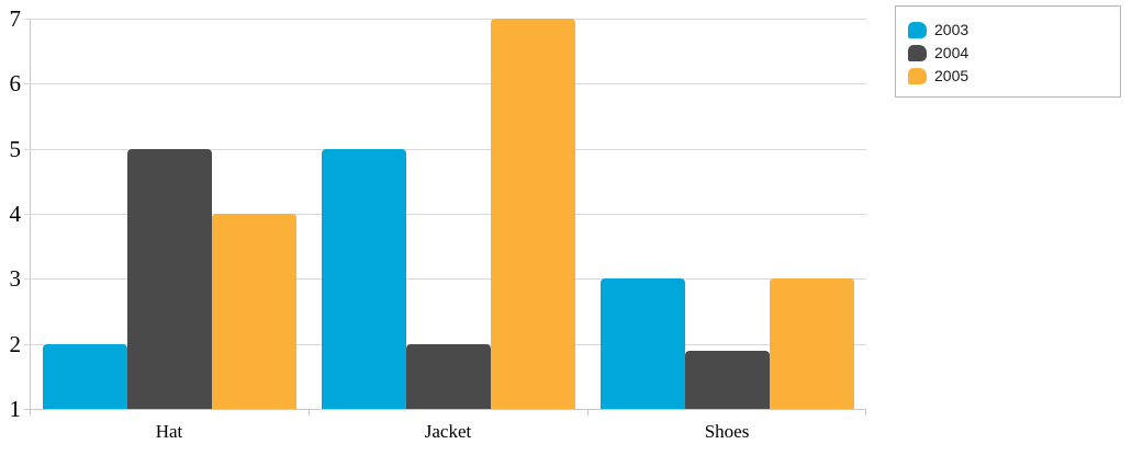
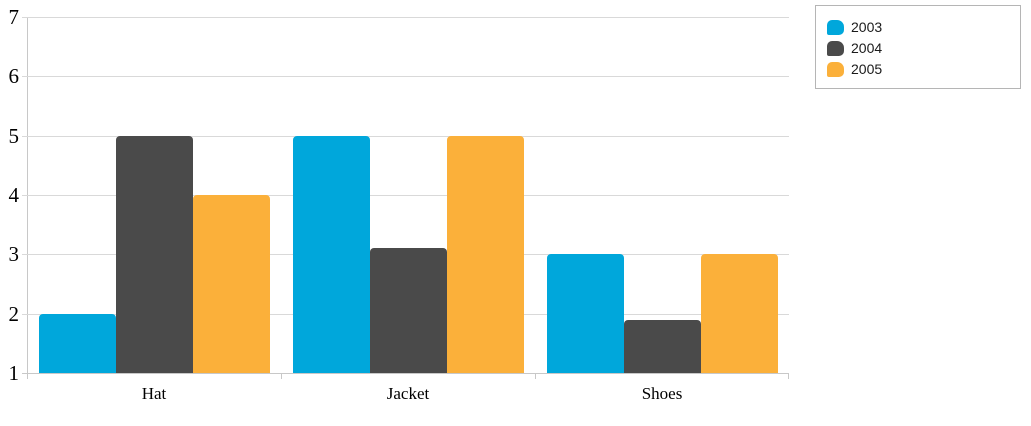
2004/Jacket: 2.0 -> 3.1
2005/Jacket: 7 -> 5
